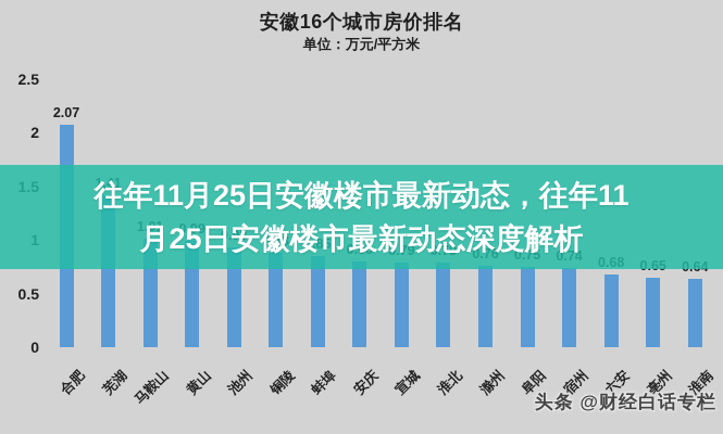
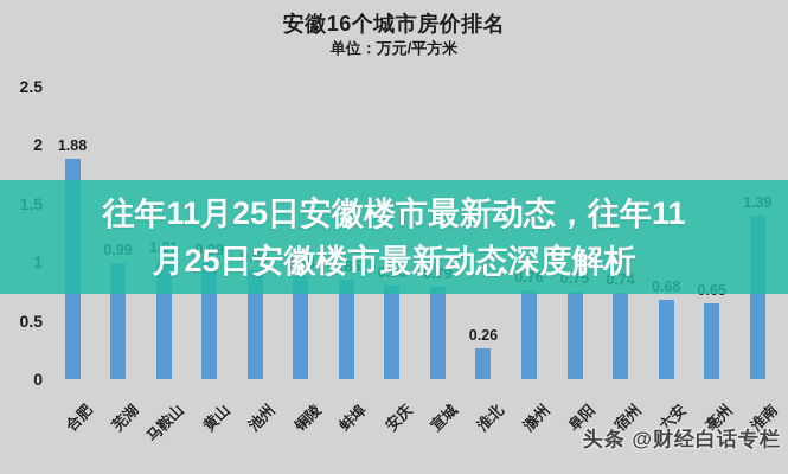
合肥: 2.07 -> 1.88
芜湖: 1.41 -> 0.99
淮北: 0.79 -> 0.26
淮南: 0.64 -> 1.39
